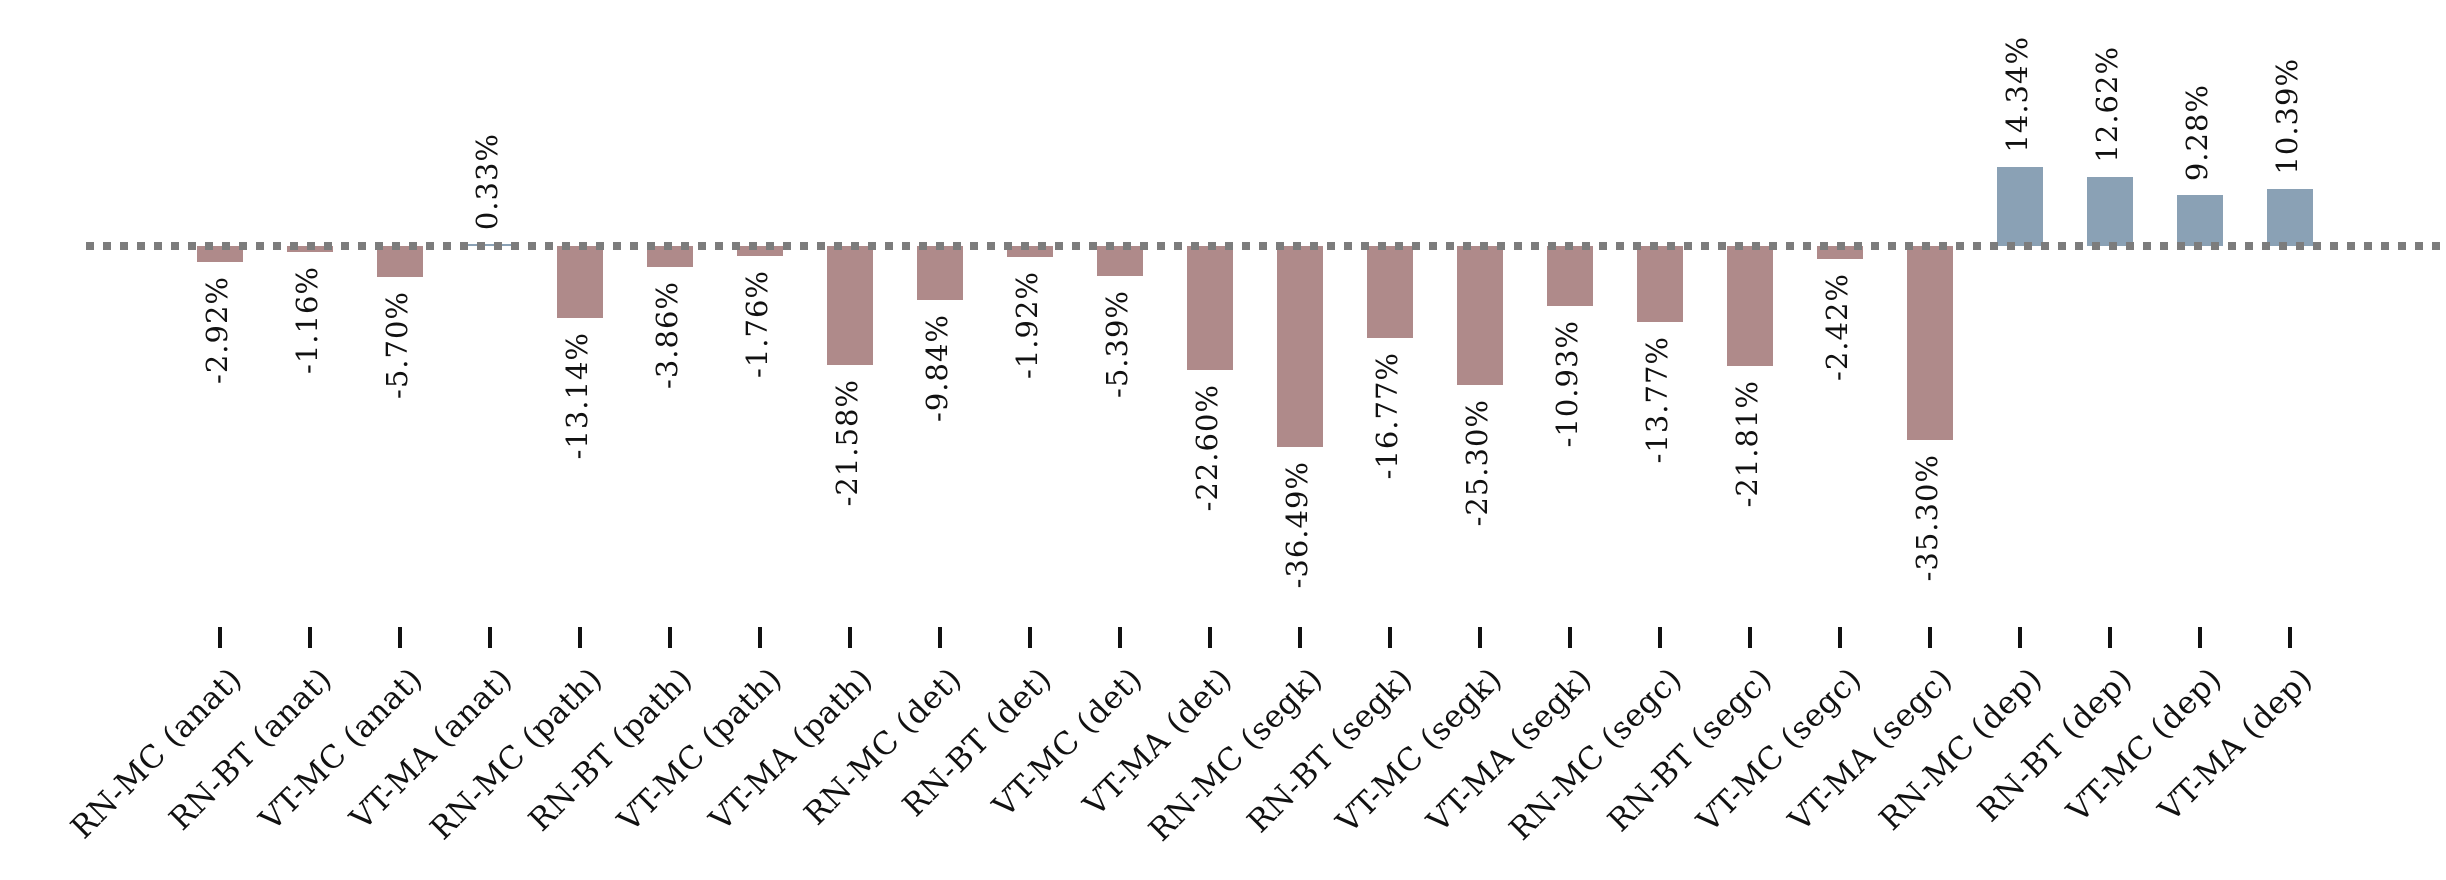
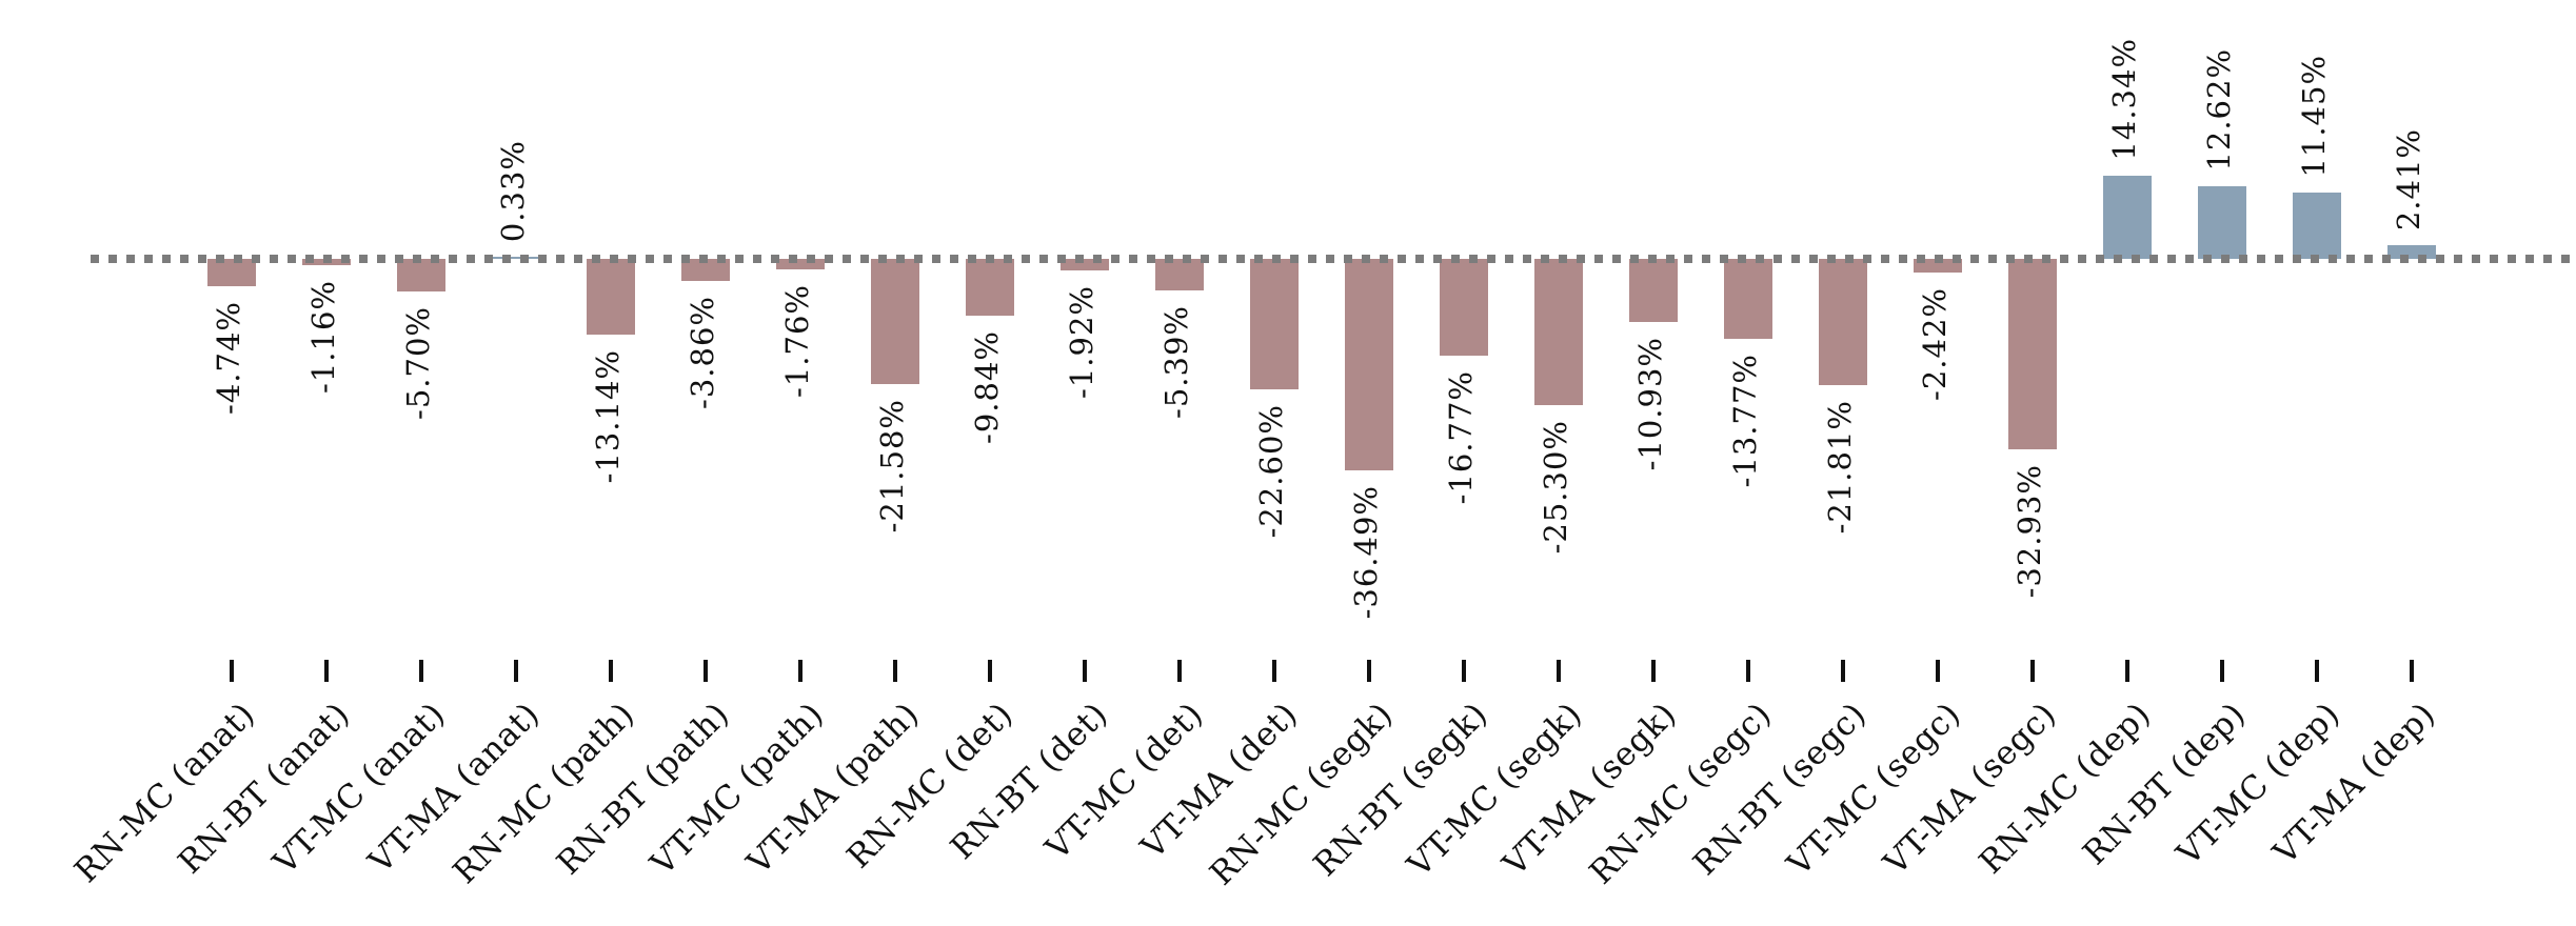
RN-MC (anat): -2.92% -> -4.74%
VT-MA (segc): -35.30% -> -32.93%
VT-MC (dep): 9.28% -> 11.45%
VT-MA (dep): 10.39% -> 2.41%
